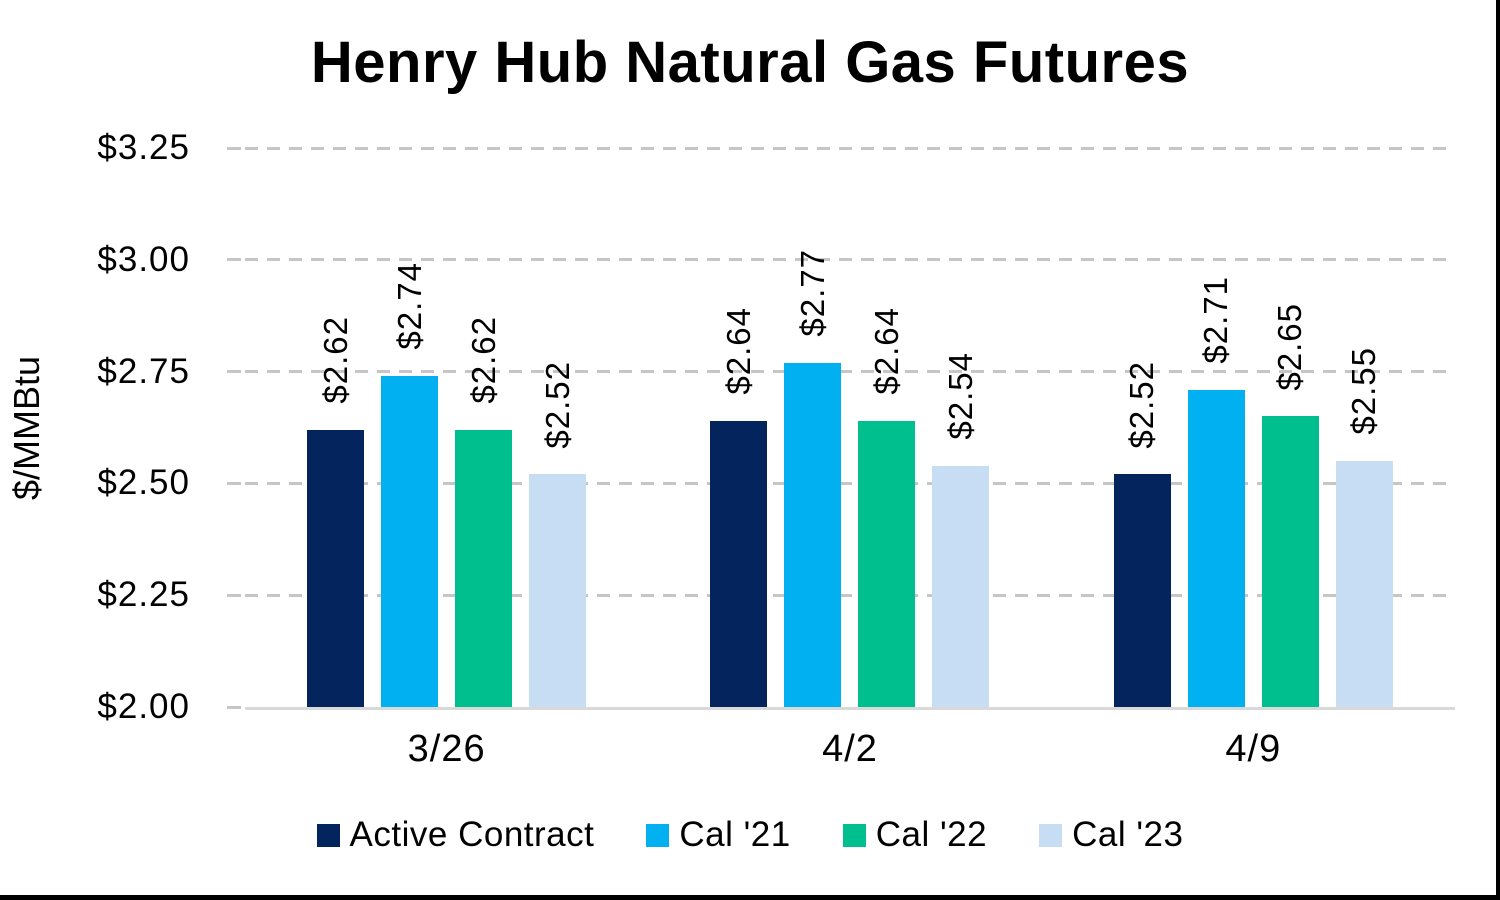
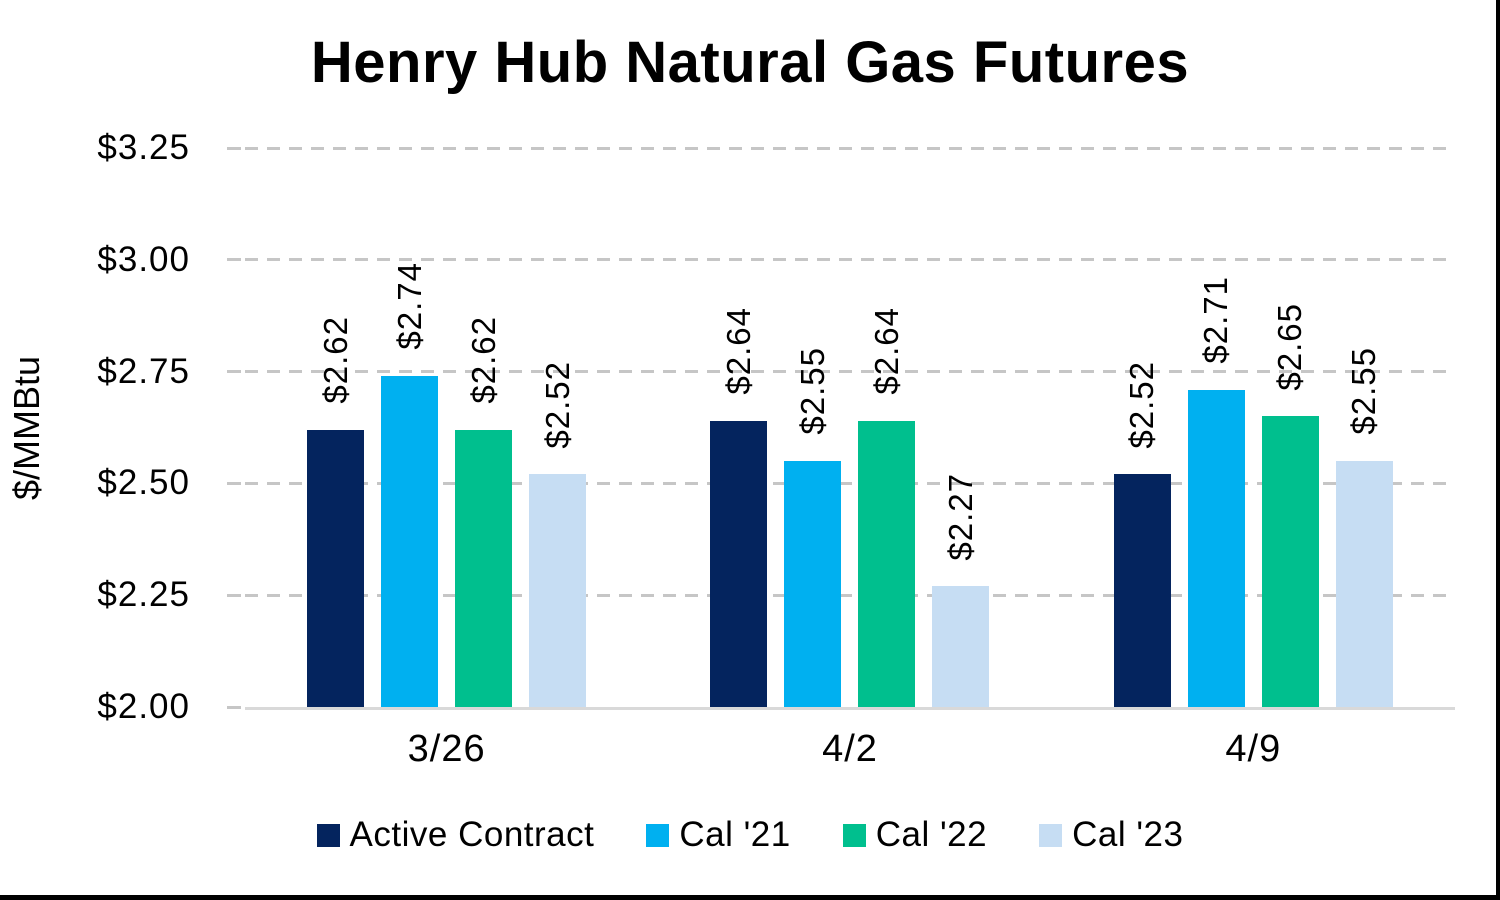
Cal '21/4/2: $2.77 -> $2.55
Cal '23/4/2: $2.54 -> $2.27
